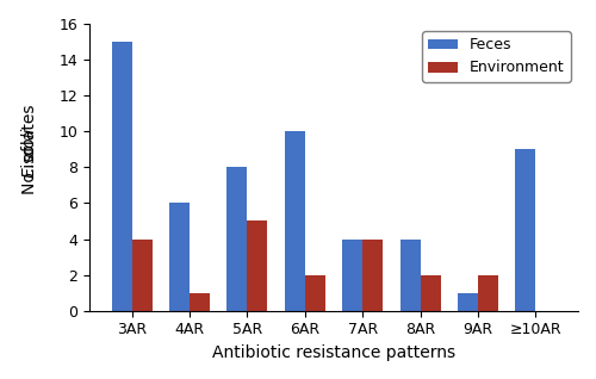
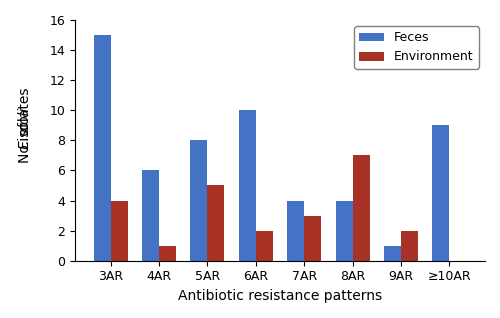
Environment/7AR: 4 -> 3
Environment/8AR: 2 -> 7
